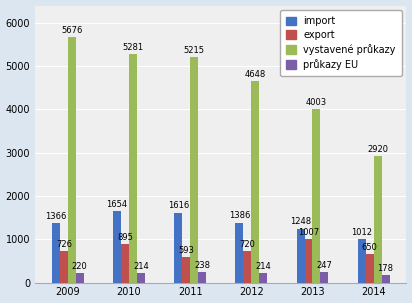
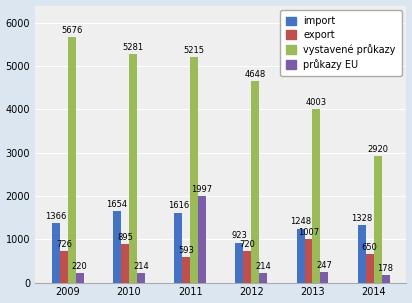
průkazy EU/2011: 238 -> 1997
import/2012: 1386 -> 923
import/2014: 1012 -> 1328
